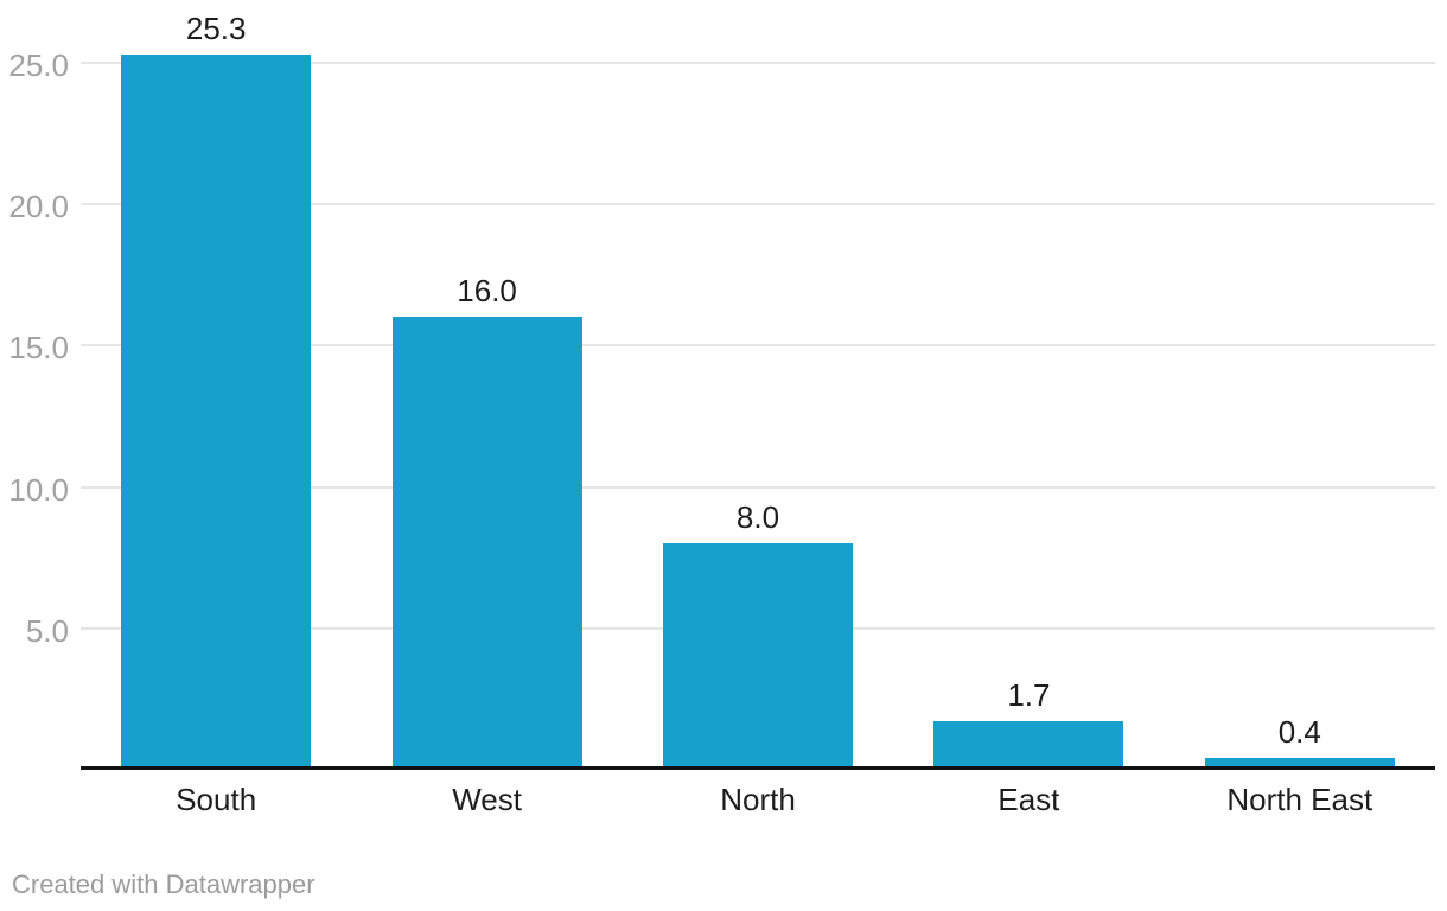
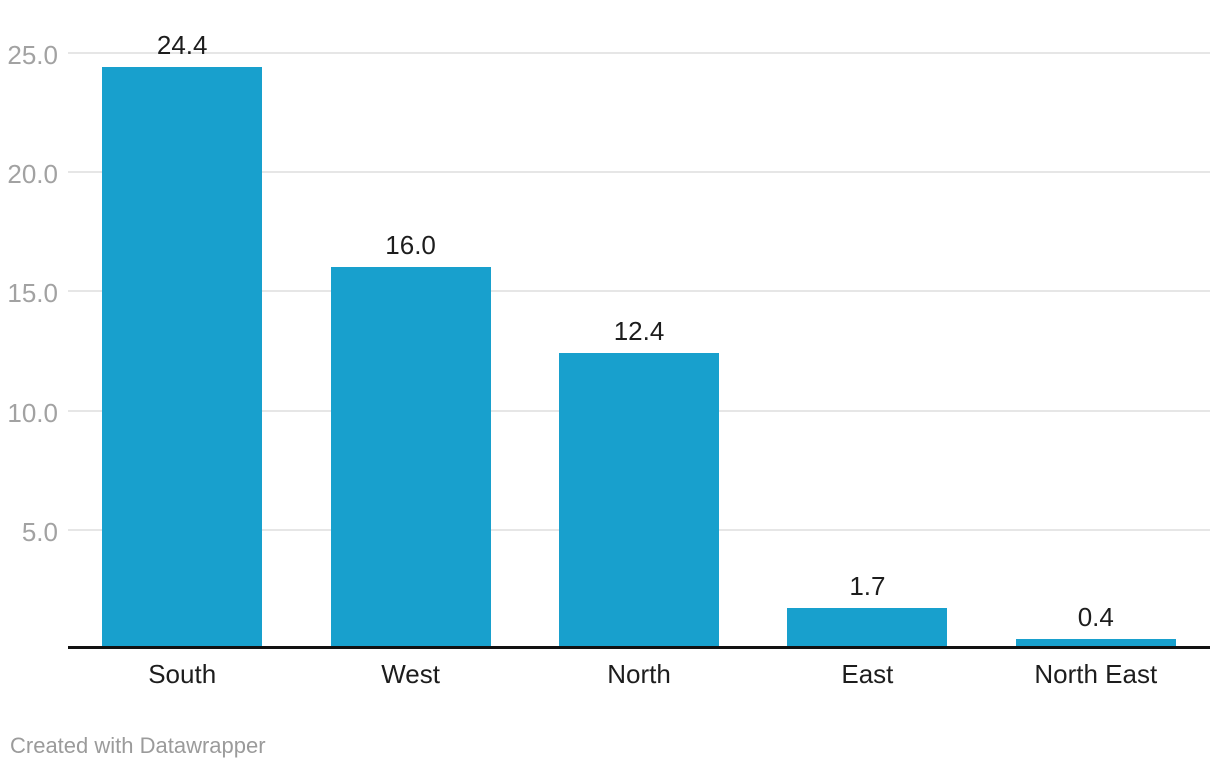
South: 25.3 -> 24.4
North: 8.0 -> 12.4
